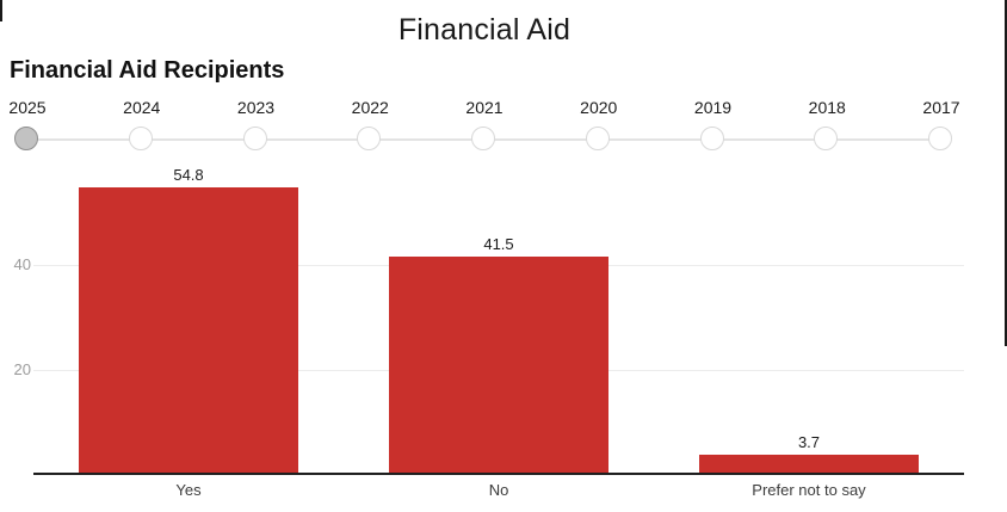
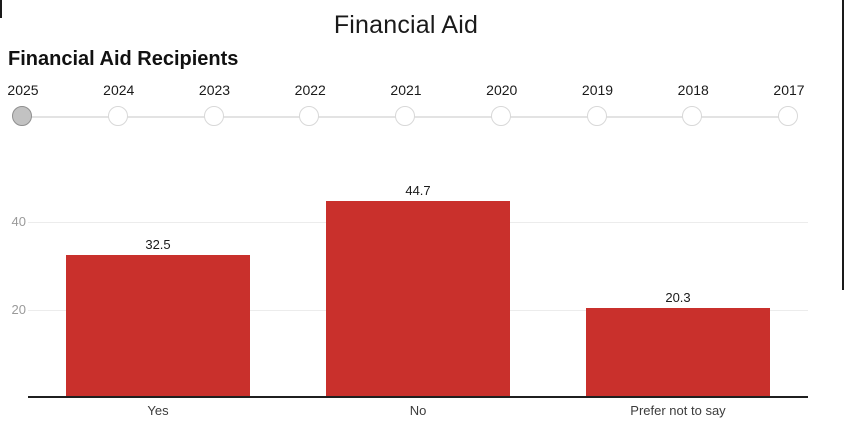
Yes: 54.8 -> 32.5
No: 41.5 -> 44.7
Prefer not to say: 3.7 -> 20.3
